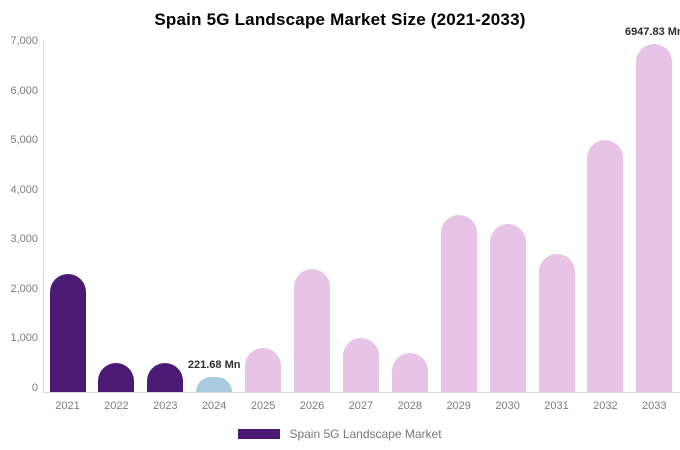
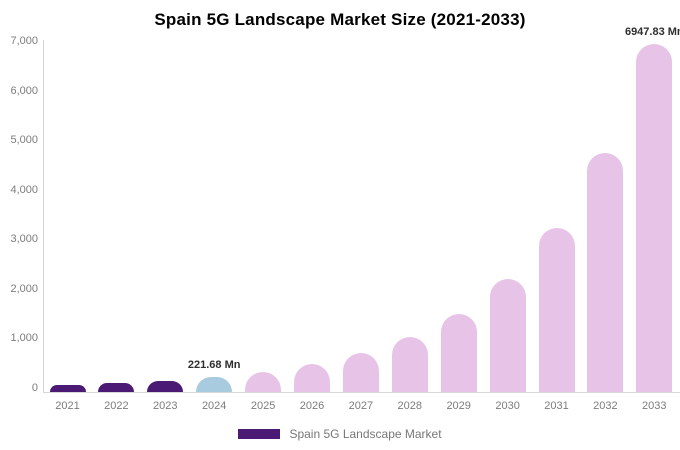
2021: 2300 -> 100
2022: 500 -> 100
2023: 500 -> 200
2025: 800 -> 300
2026: 2400 -> 500
2027: 1000 -> 700
2028: 700 -> 1000
2029: 3500 -> 1500
2030: 3300 -> 2200
2031: 2700 -> 3200
2032: 5000 -> 4700
